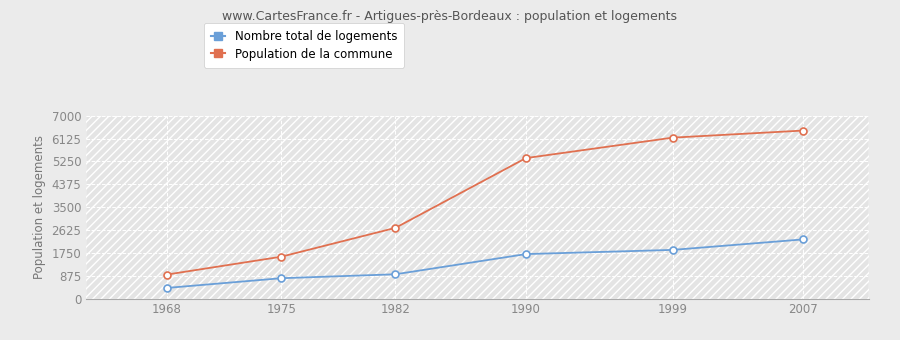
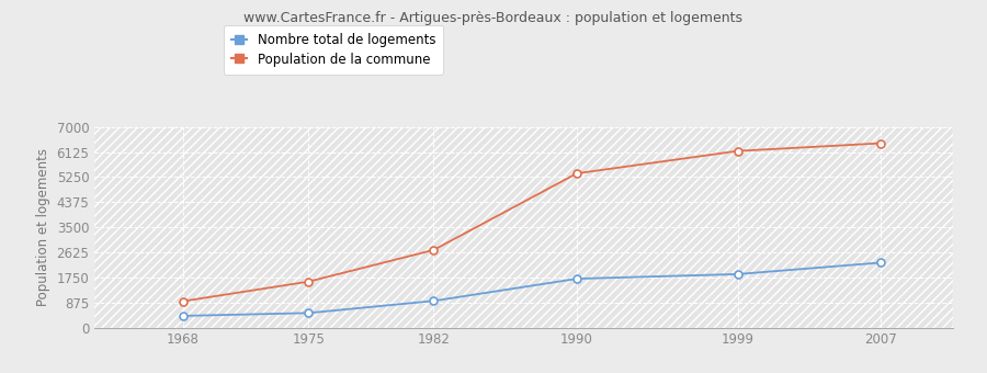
Nombre total de logements/1975: 800 -> 530
